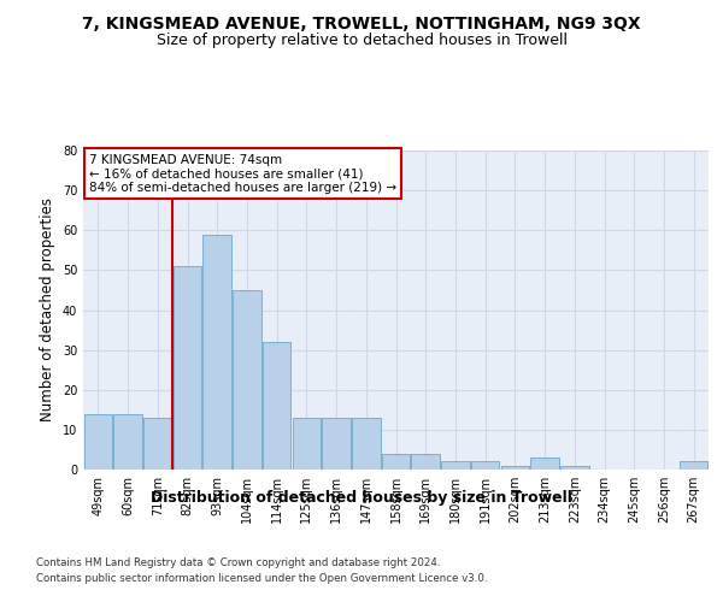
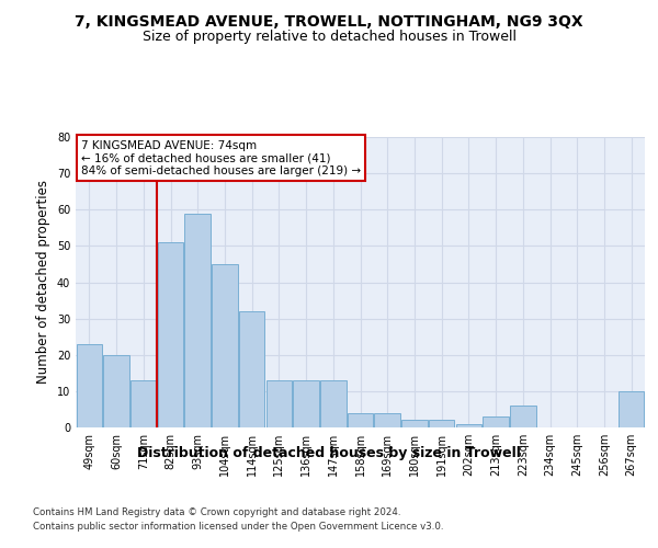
49sqm: 14 -> 23
60sqm: 14 -> 20
223sqm: 1 -> 6
267sqm: 2 -> 10
